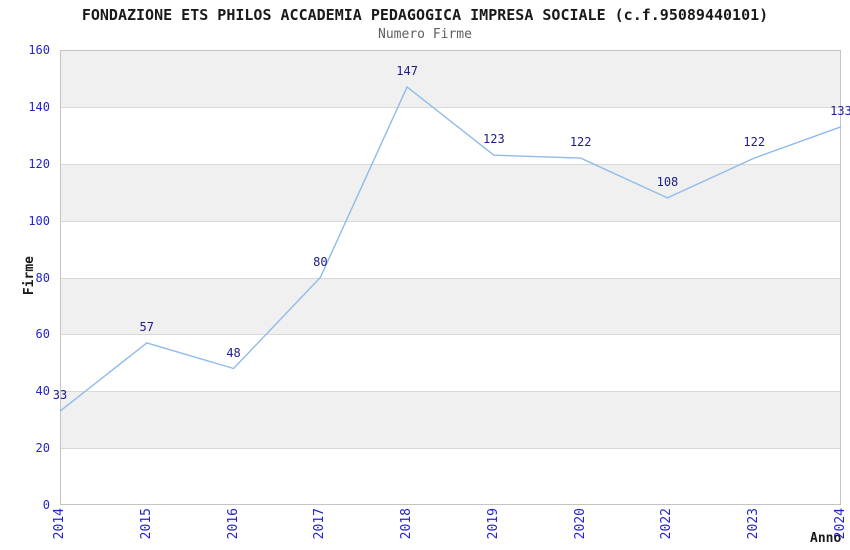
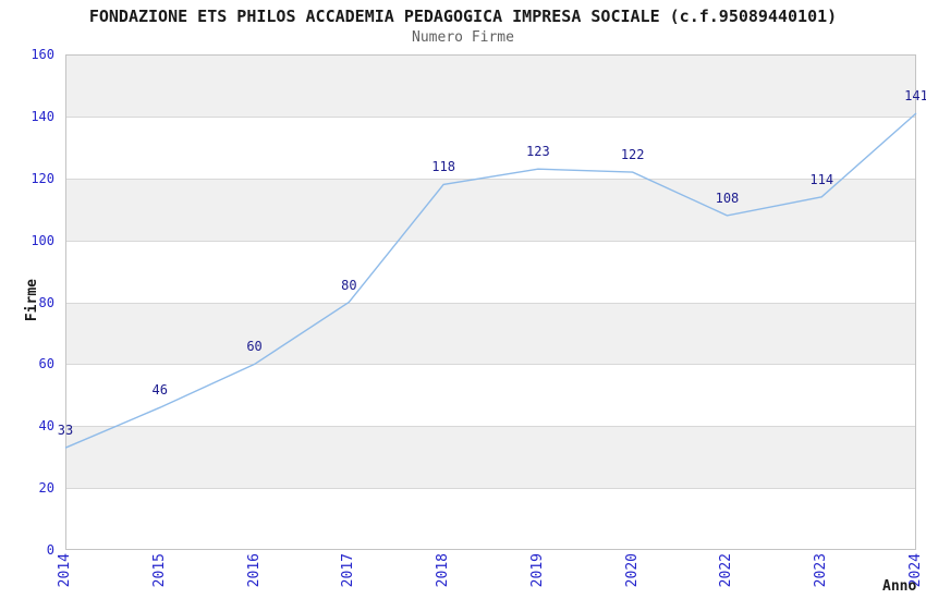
2015: 57 -> 46
2016: 48 -> 60
2018: 147 -> 118
2023: 122 -> 114
2024: 133 -> 141
